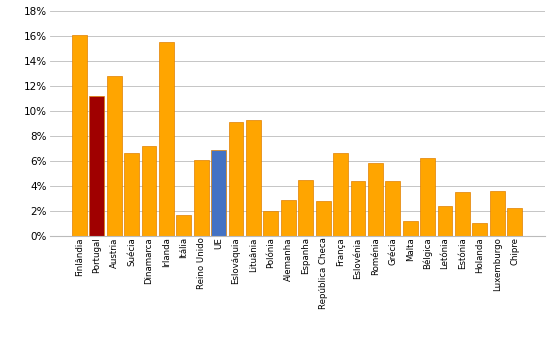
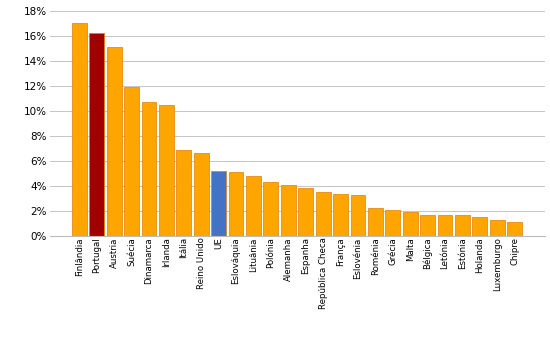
Finlândia: 16.1% -> 17.0%
Portugal: 11.2% -> 16.2%
Austria: 12.8% -> 15.1%
Suécia: 6.6% -> 11.9%
Dinamarca: 7.2% -> 10.7%
Irlanda: 15.5% -> 10.4%
Itália: 1.7% -> 6.8%
Reino Unido: 6.1% -> 6.7%
UE: 6.9% -> 5.2%
Eslováquia: 9.1% -> 5.1%
Lituânia: 9.3% -> 4.8%
Polónia: 2.0% -> 4.3%
Alemanha: 2.9% -> 4.0%
Espanha: 4.5% -> 3.9%
República Checa: 2.8% -> 3.5%
França: 6.6% -> 3.4%
Eslovénia: 4.4% -> 3.3%
Roménia: 5.8% -> 2.2%
Grécia: 4.4% -> 2.0%
Malta: 1.2% -> 1.9%
Bélgica: 6.2% -> 1.7%
Letónia: 2.4% -> 1.7%
Estónia: 3.5% -> 1.7%
Holanda: 1.0% -> 1.6%
Luxemburgo: 3.6% -> 1.3%
Chipre: 2.2% -> 1.1%
